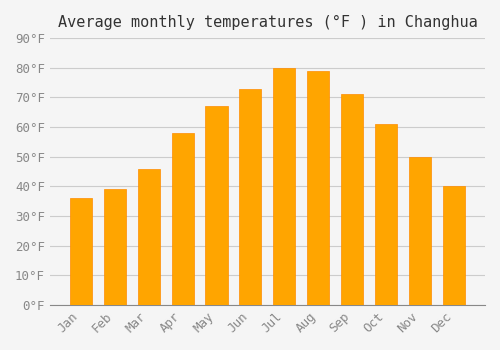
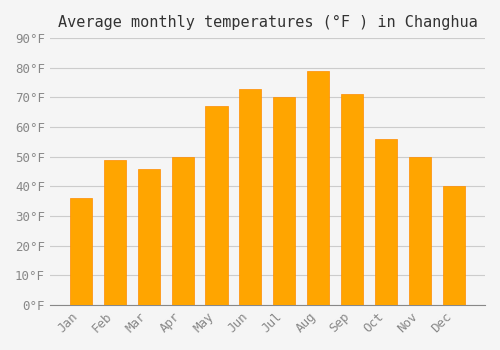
Feb: 39°F -> 49°F
Apr: 58°F -> 50°F
Jul: 80°F -> 70°F
Oct: 61°F -> 56°F
